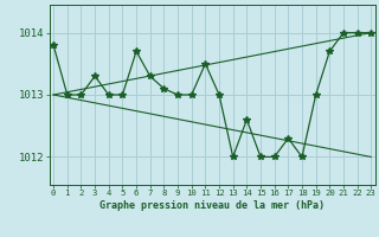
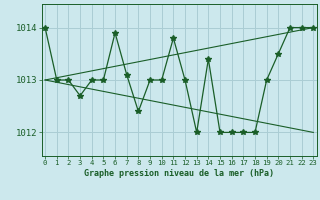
0: 1013.8 -> 1014.0
3: 1013.3 -> 1012.7
6: 1013.7 -> 1013.9
7: 1013.3 -> 1013.1
8: 1013.1 -> 1012.4
11: 1013.5 -> 1013.8
14: 1012.6 -> 1013.4
17: 1012.3 -> 1012.0
20: 1013.7 -> 1013.5
